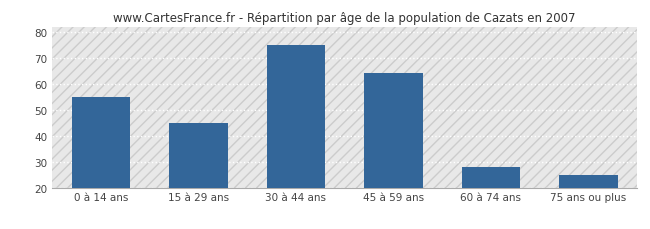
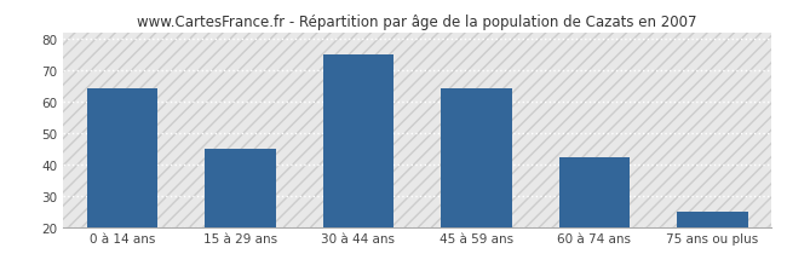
0 à 14 ans: 55 -> 64
60 à 74 ans: 28 -> 42
